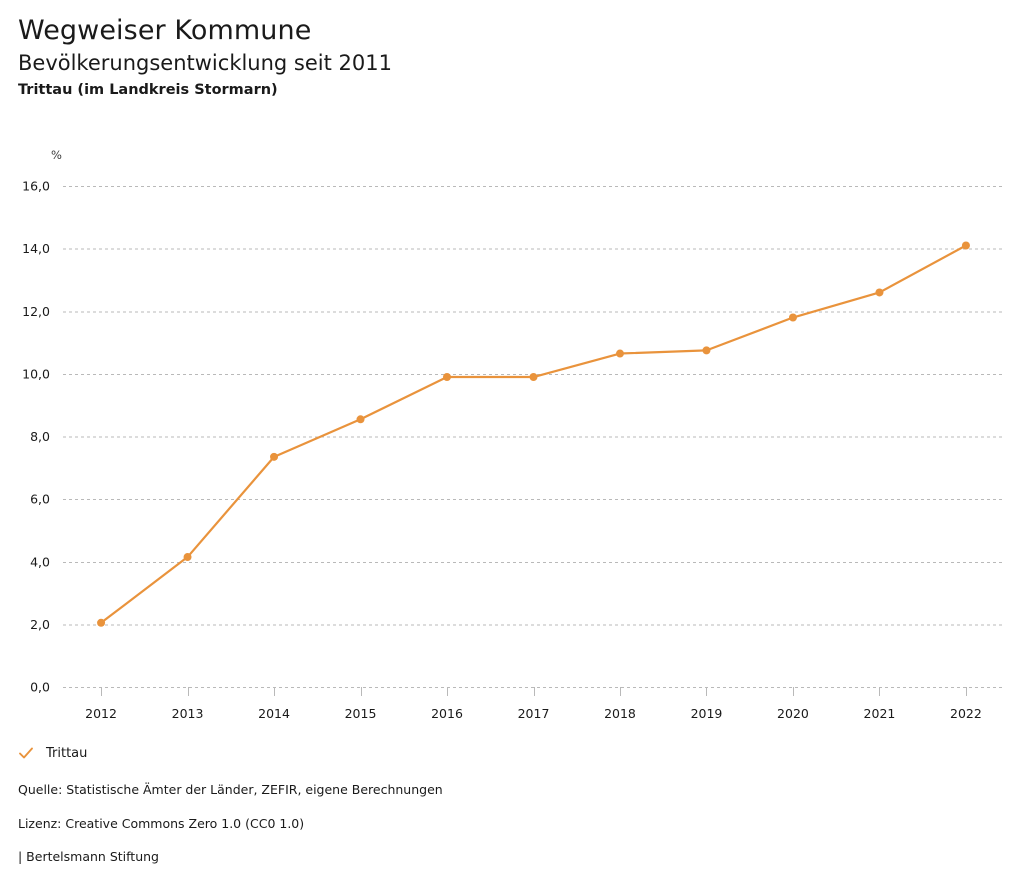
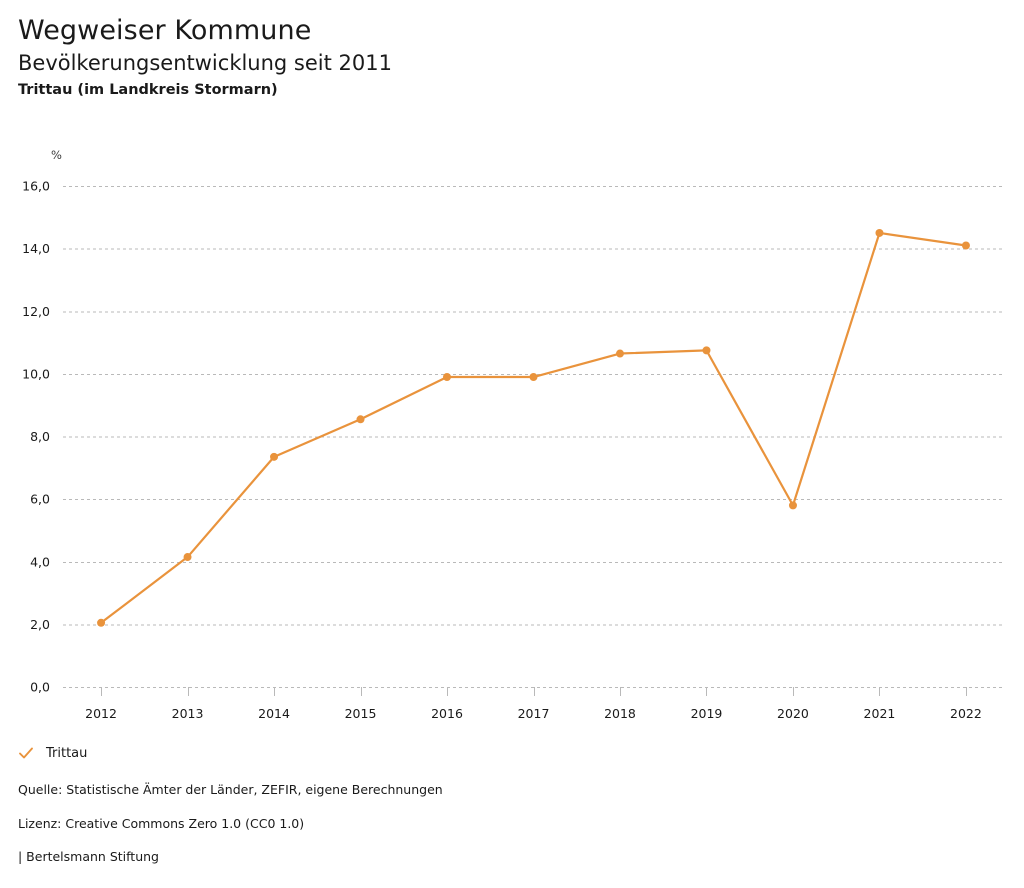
2020: 11,8 -> 5,8
2021: 12,6 -> 14,5
